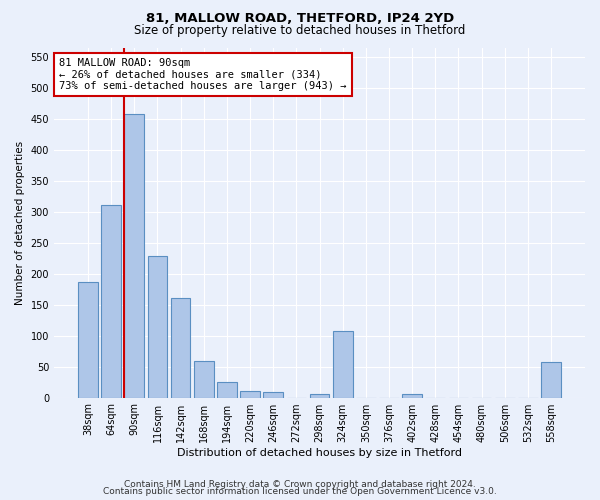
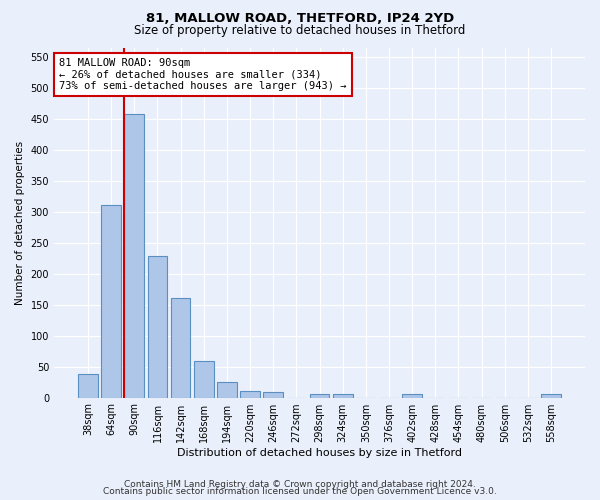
38sqm: 186 -> 38
324sqm: 108 -> 6
558sqm: 58 -> 5
